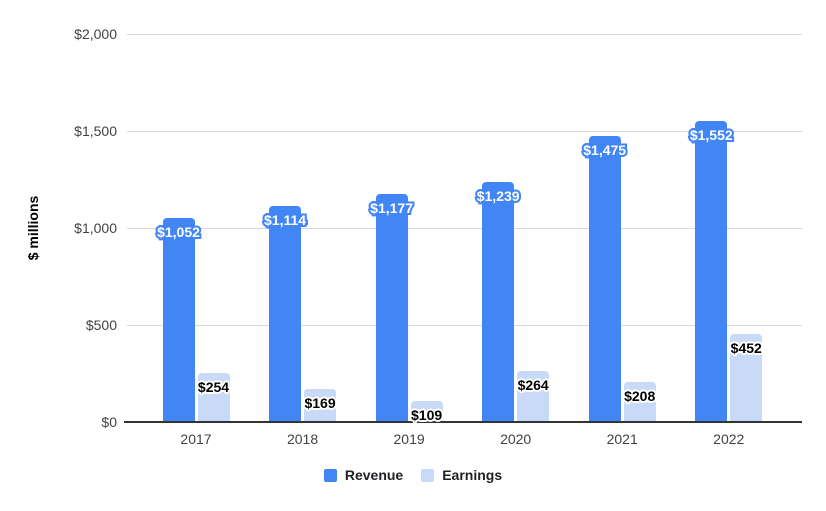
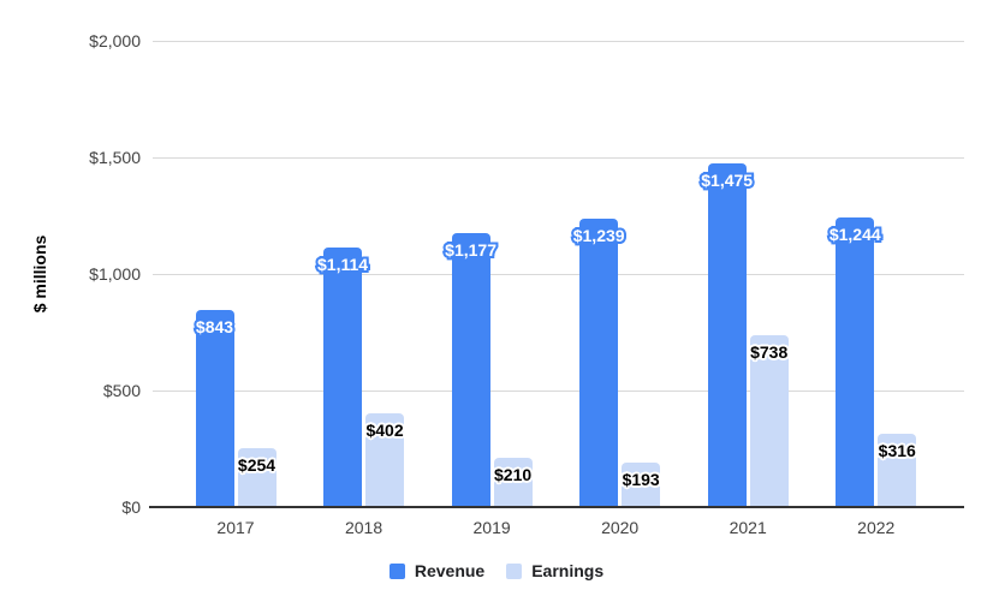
Revenue/2017: $1,052 -> $843
Earnings/2018: $169 -> $402
Earnings/2019: $109 -> $210
Earnings/2020: $264 -> $193
Earnings/2021: $208 -> $738
Revenue/2022: $1,552 -> $1,244
Earnings/2022: $452 -> $316
